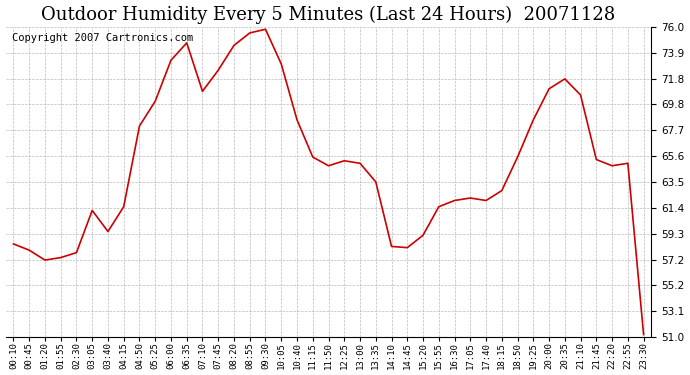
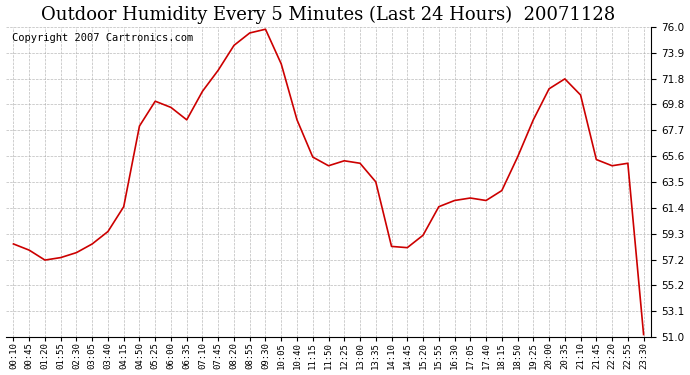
03:05: 61.2 -> 58.5
06:00: 73.3 -> 69.5
06:35: 74.7 -> 68.5
